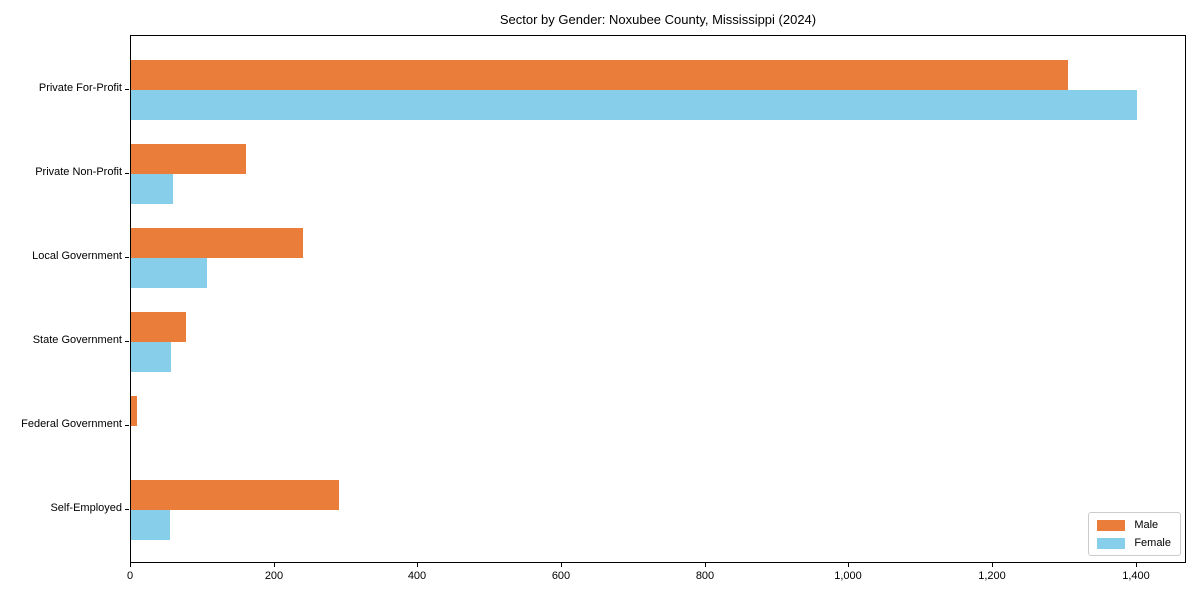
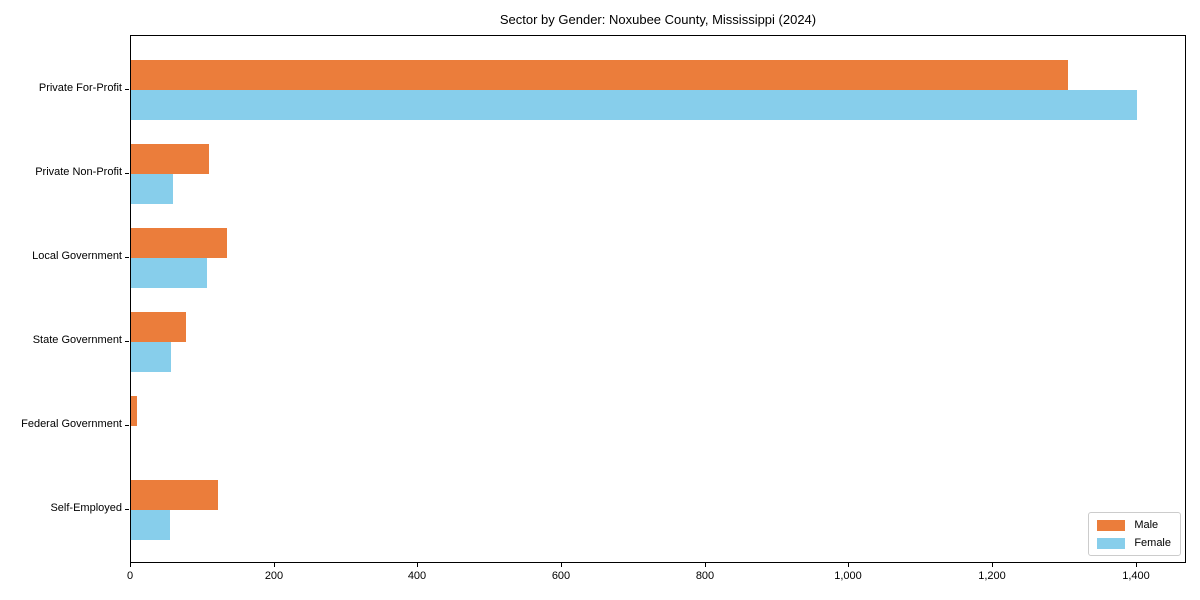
Male/Private Non-Profit: 160 -> 110
Male/Local Government: 240 -> 130
Male/Self-Employed: 290 -> 120
